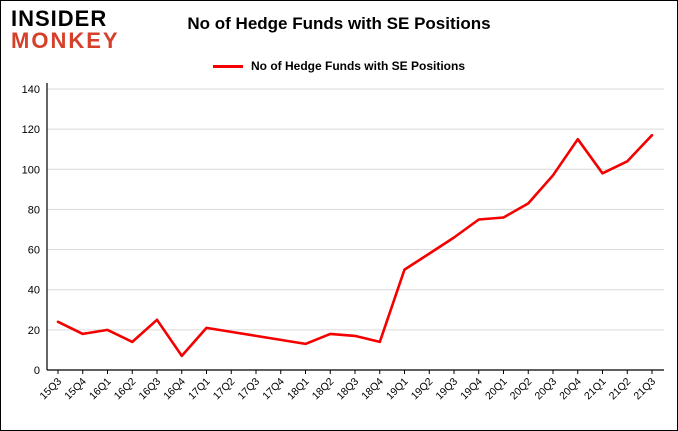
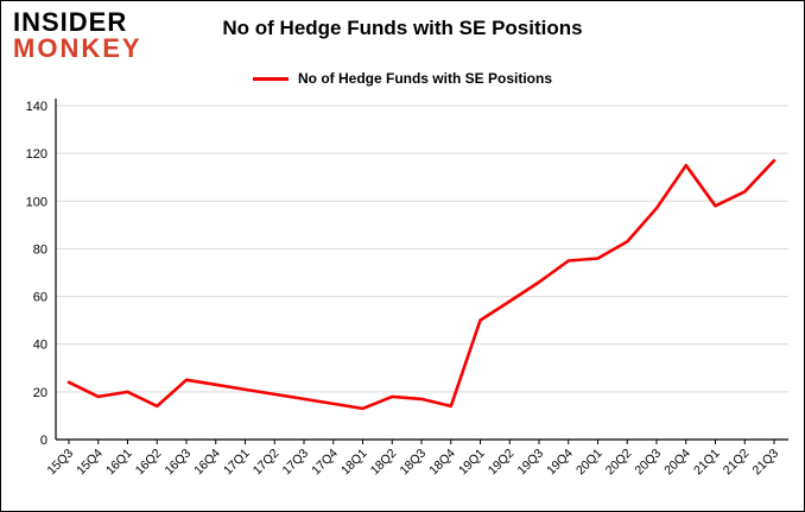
16Q4: 7 -> 23
